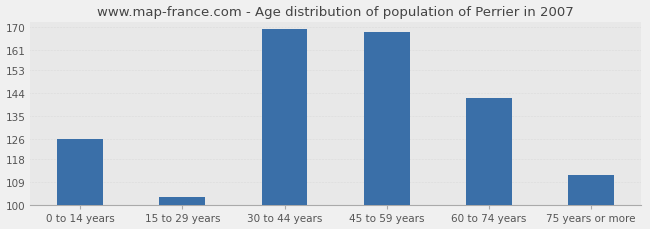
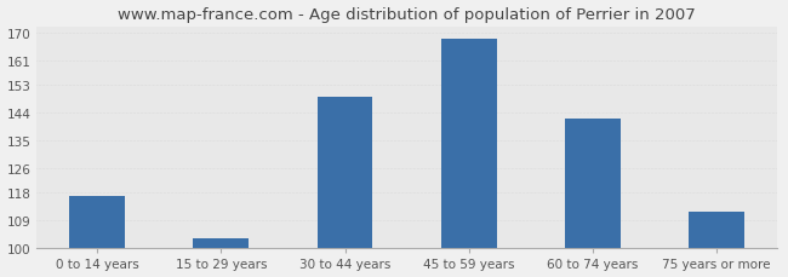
0 to 14 years: 126 -> 117
30 to 44 years: 169 -> 149
